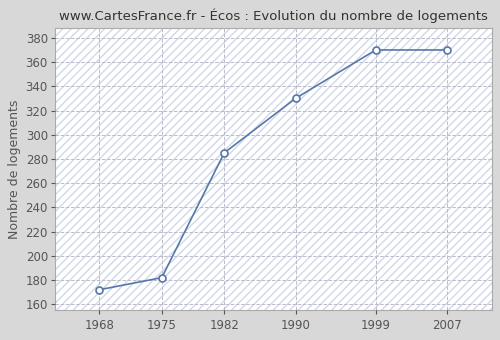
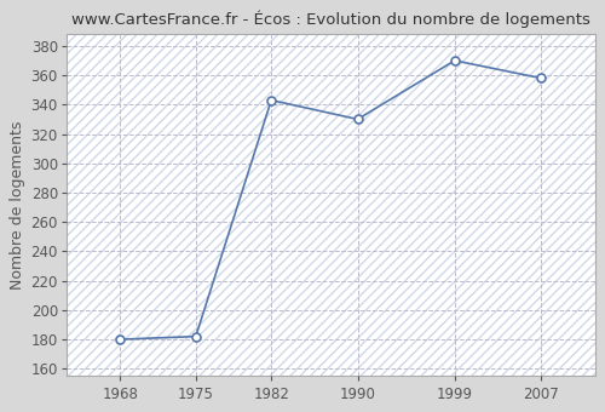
1968: 172 -> 180
1982: 285 -> 343
2007: 370 -> 358
